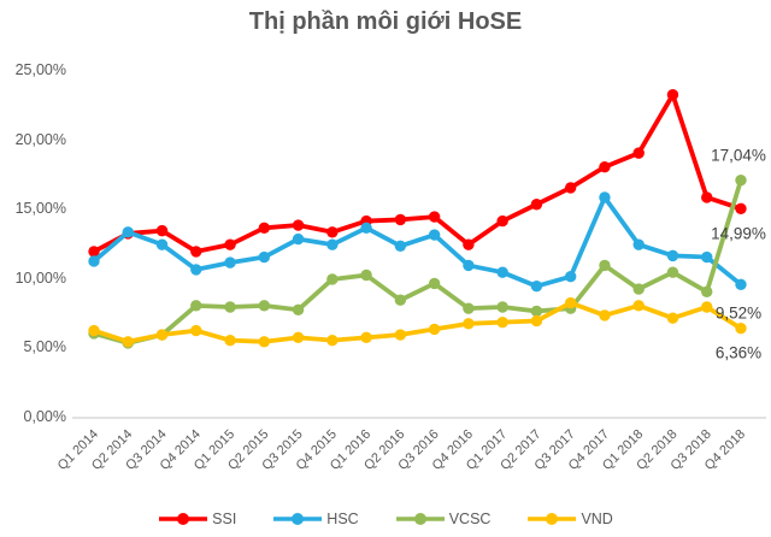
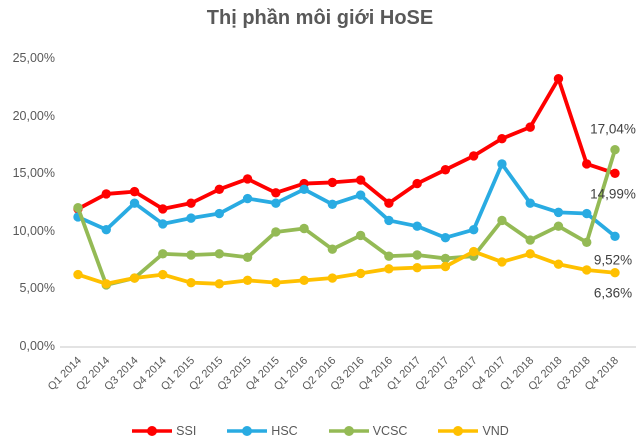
VCSC/Q1 2014: 6,0% -> 12,0%
HSC/Q2 2014: 13,3% -> 10,1%
SSI/Q3 2015: 13,8% -> 14,5%
VND/Q3 2018: 7,9% -> 6,6%
